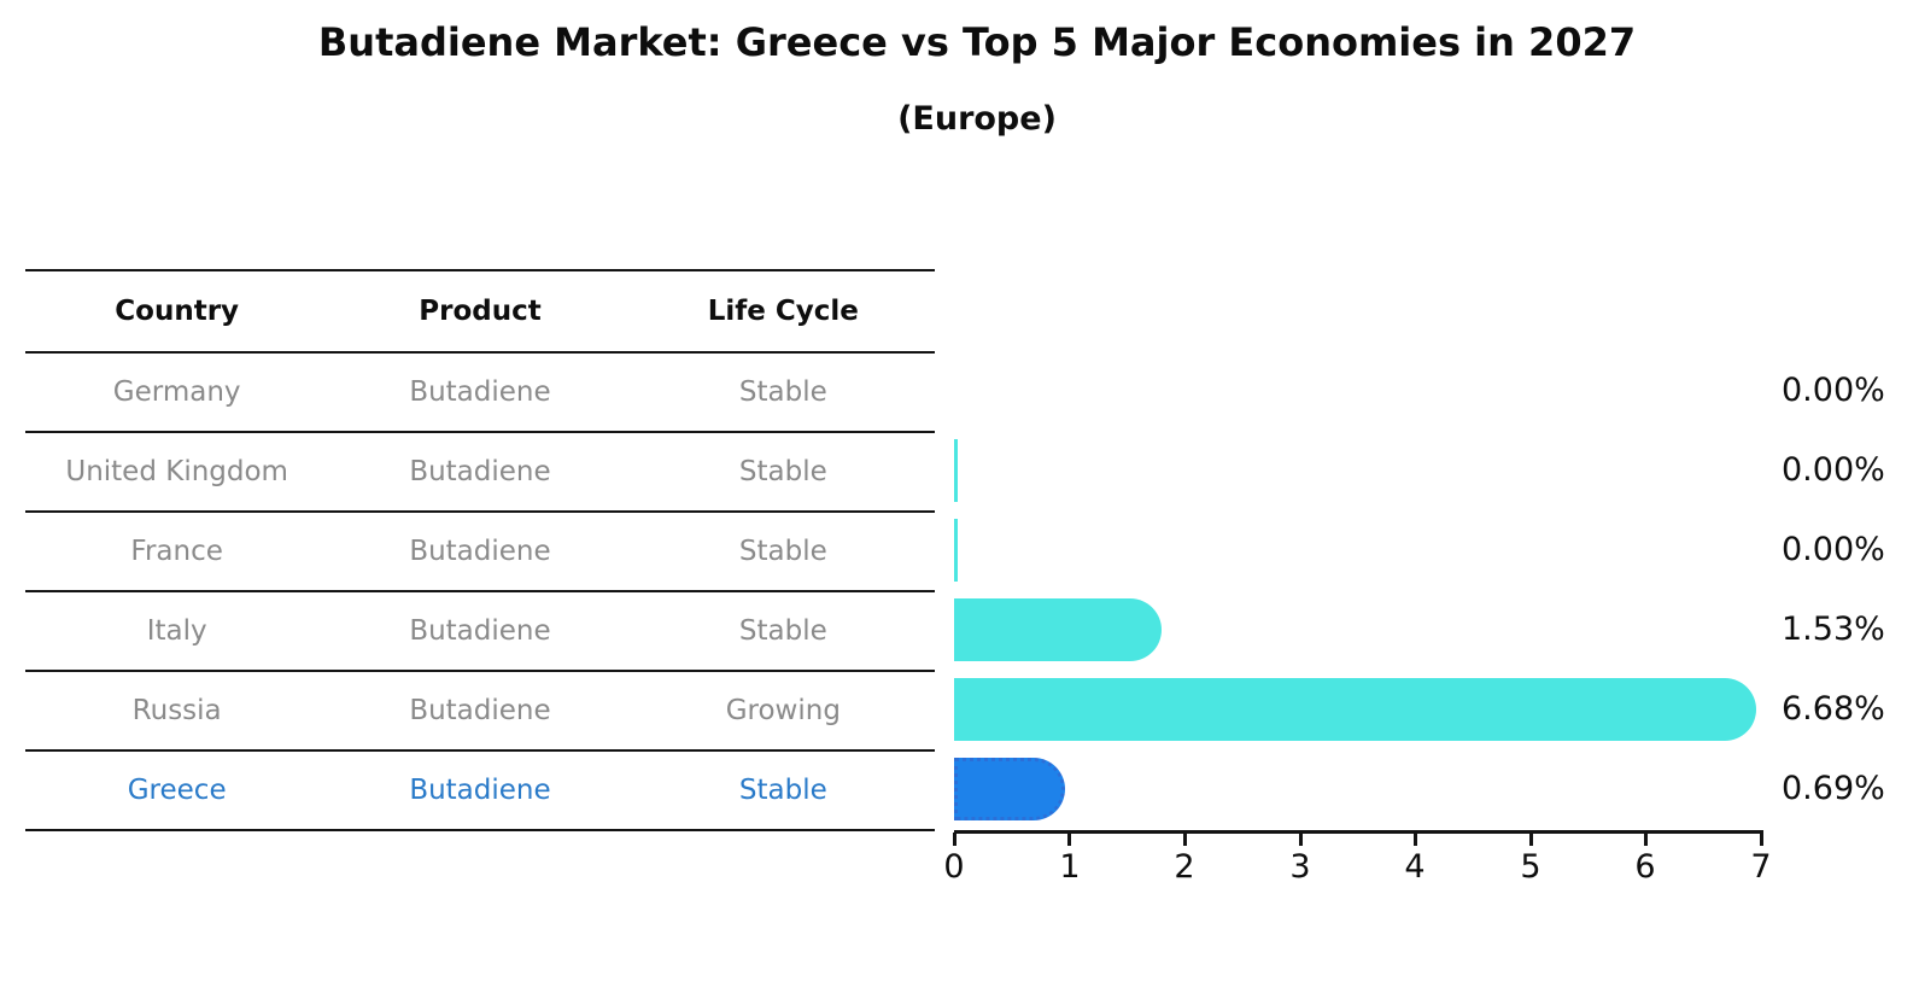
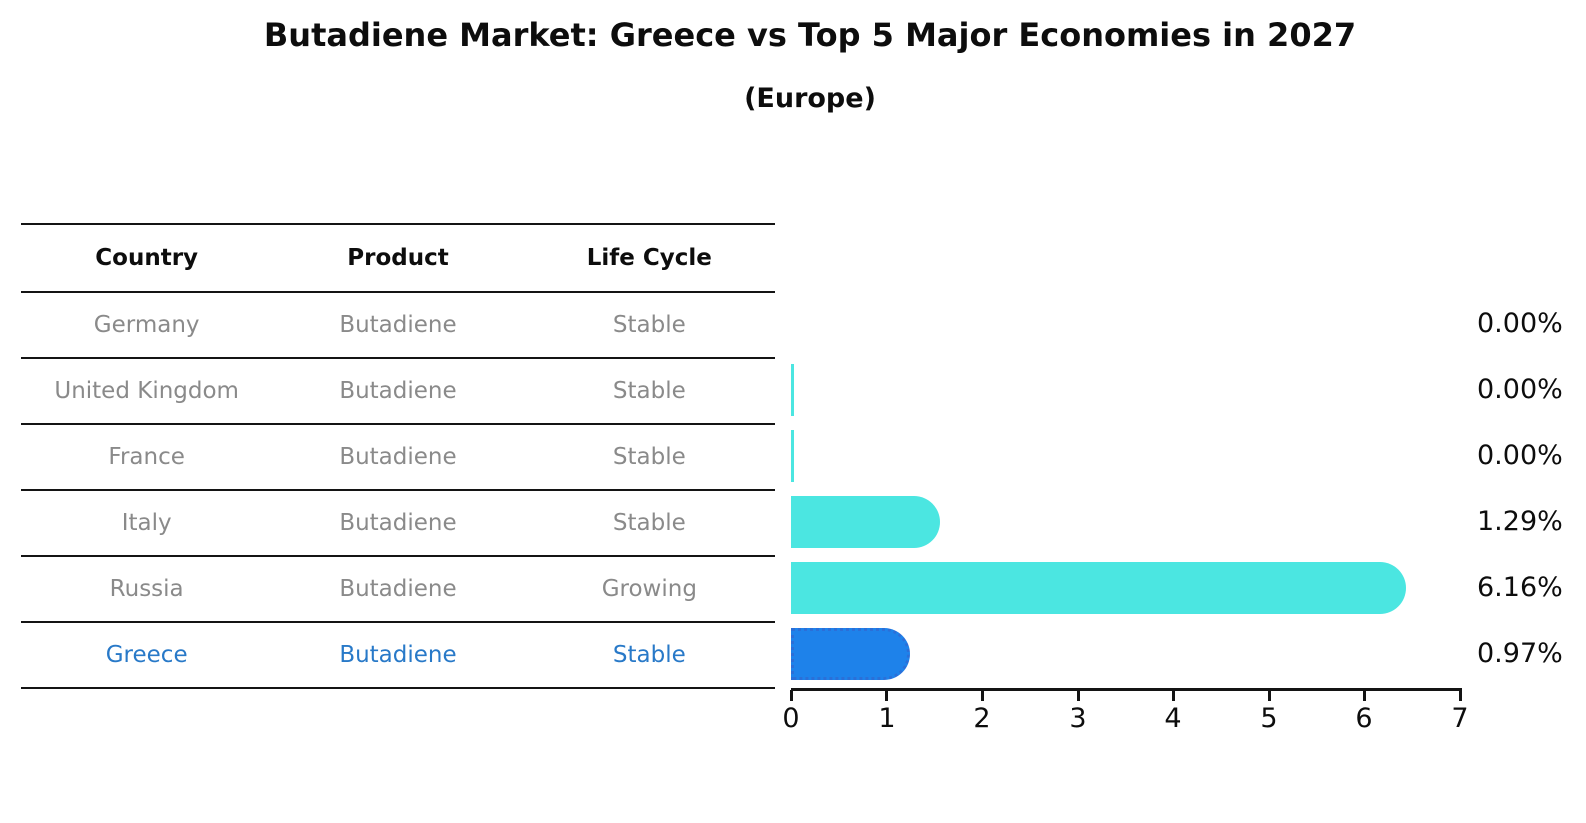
Italy: 1.53% -> 1.29%
Russia: 6.68% -> 6.16%
Greece: 0.69% -> 0.97%
